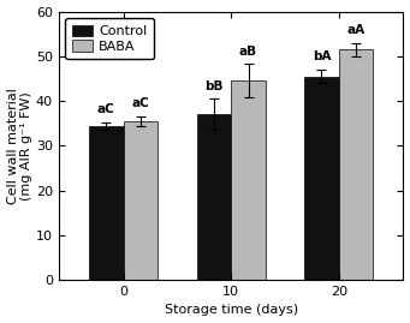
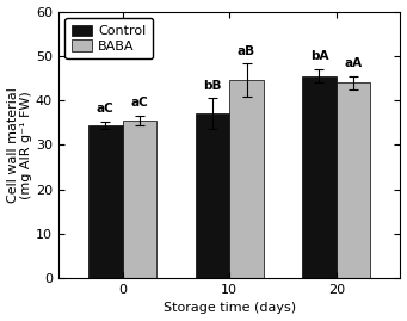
BABA/20: 51.5 -> 44.0
